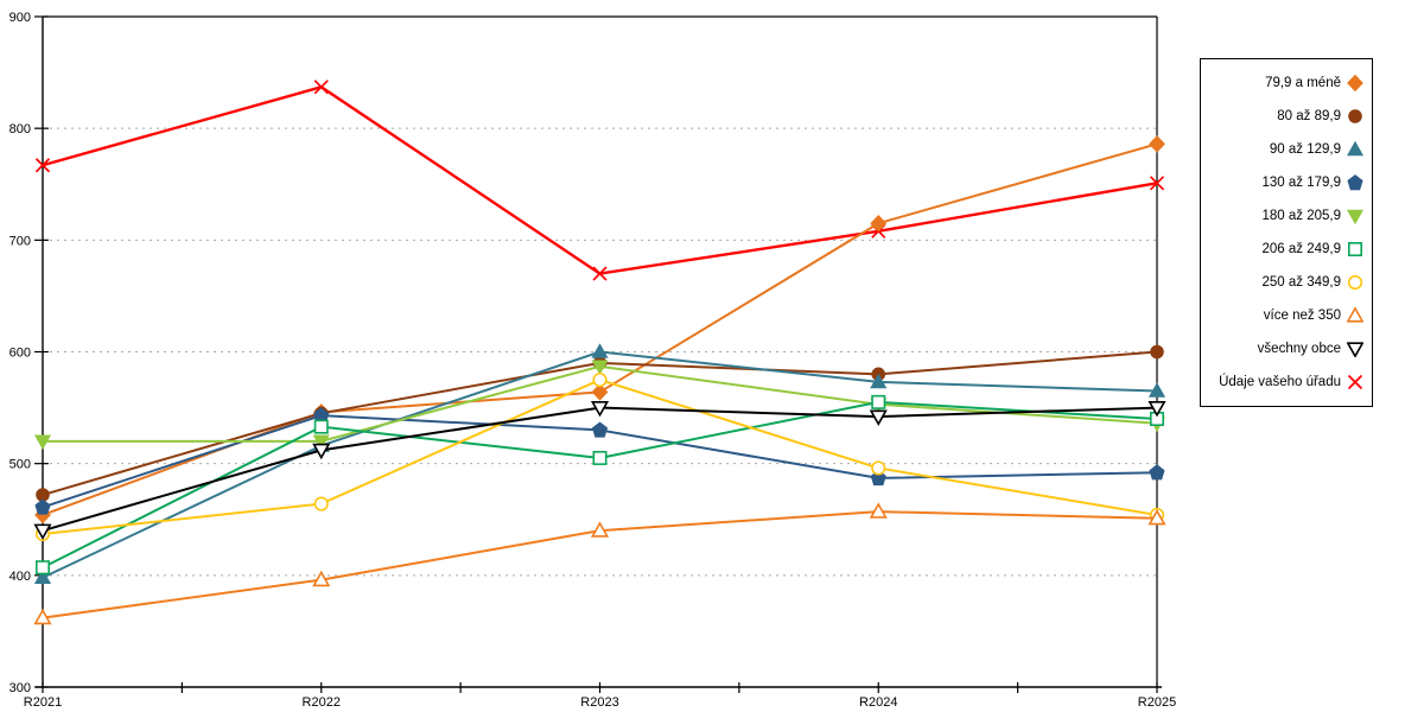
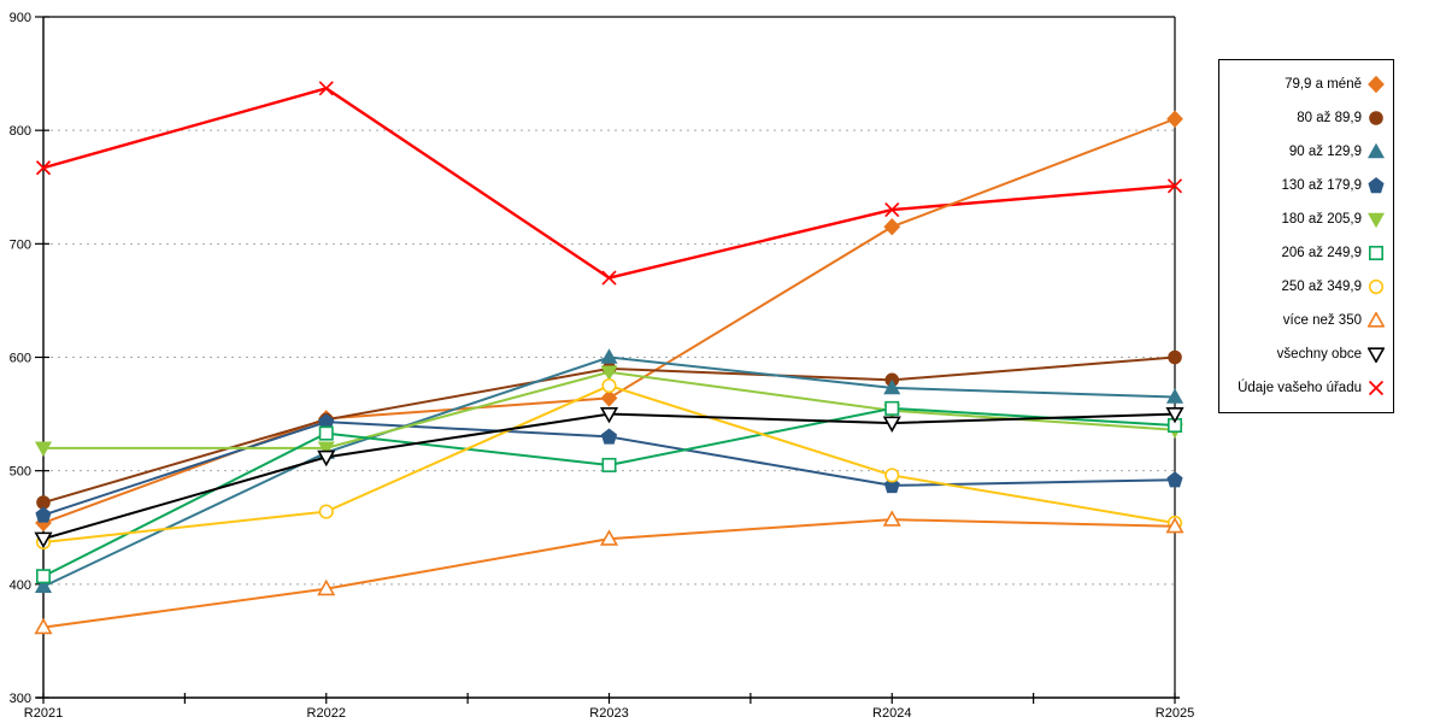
Údaje vašeho úřadu/R2024: 710 -> 730
79,9 a méně/R2025: 790 -> 810
